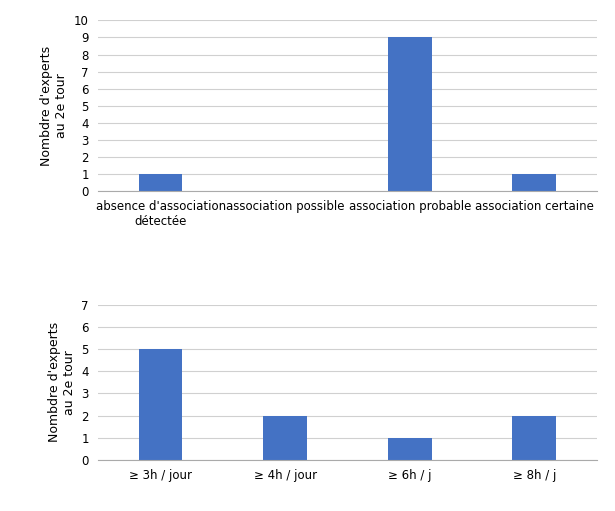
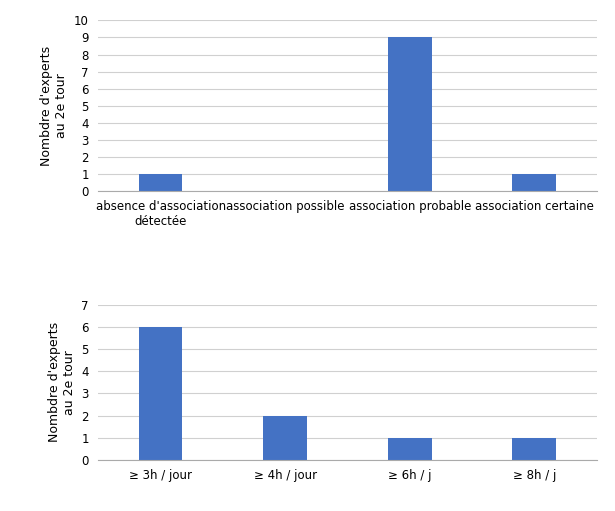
≥ 3h / jour: 5 -> 6
≥ 8h / j: 2 -> 1
